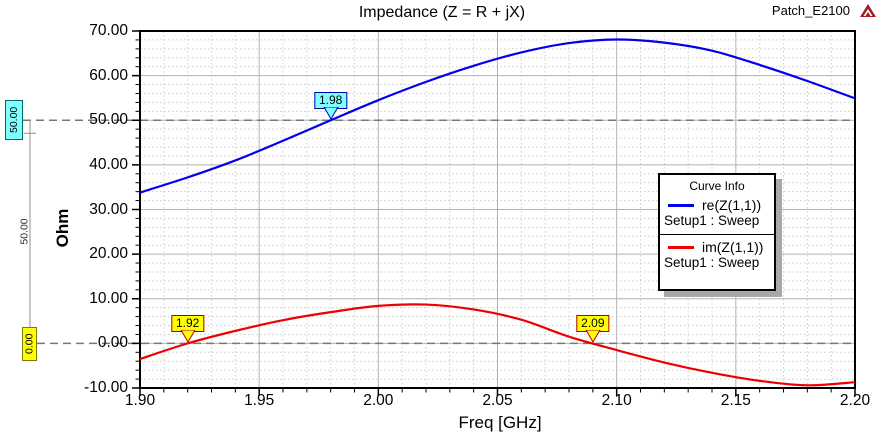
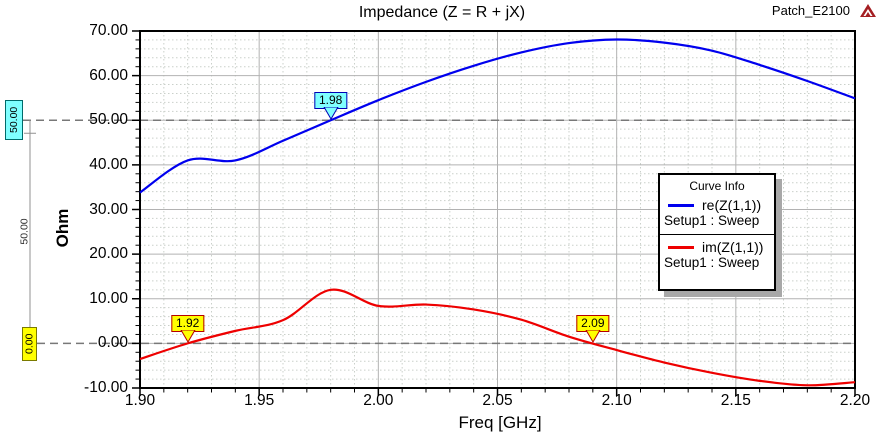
re(Z(1,1))/1.92: 37 -> 41
im(Z(1,1))/1.98: 7 -> 12
